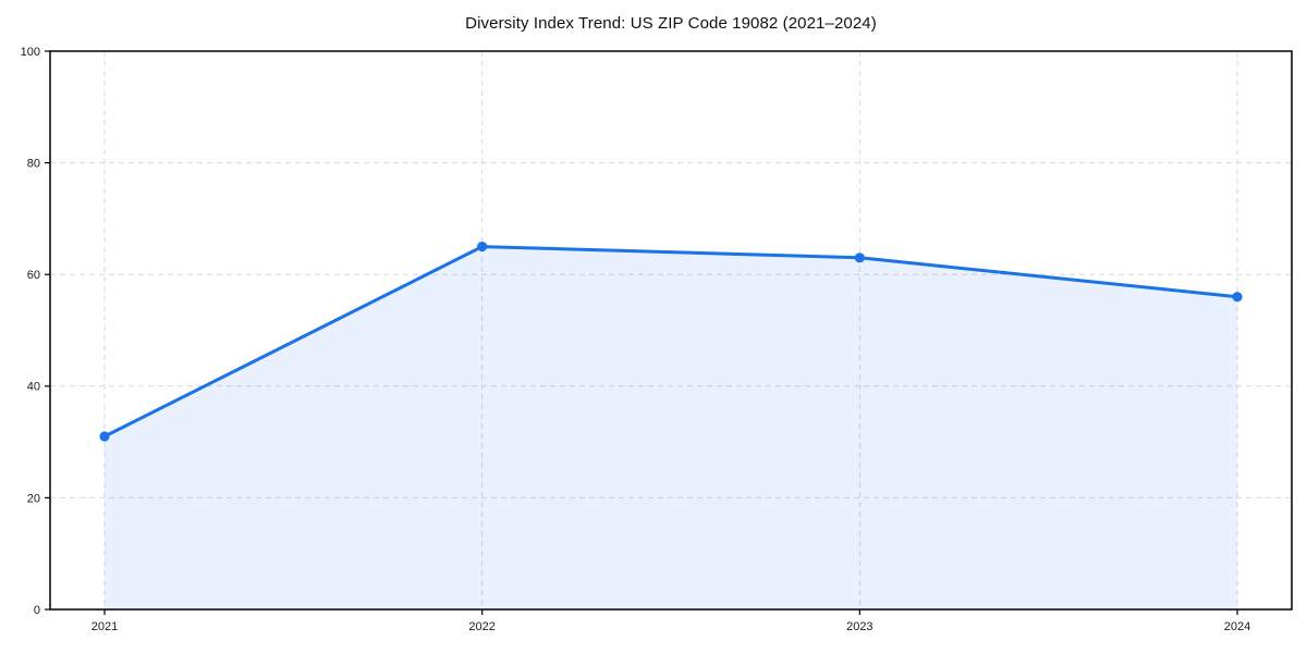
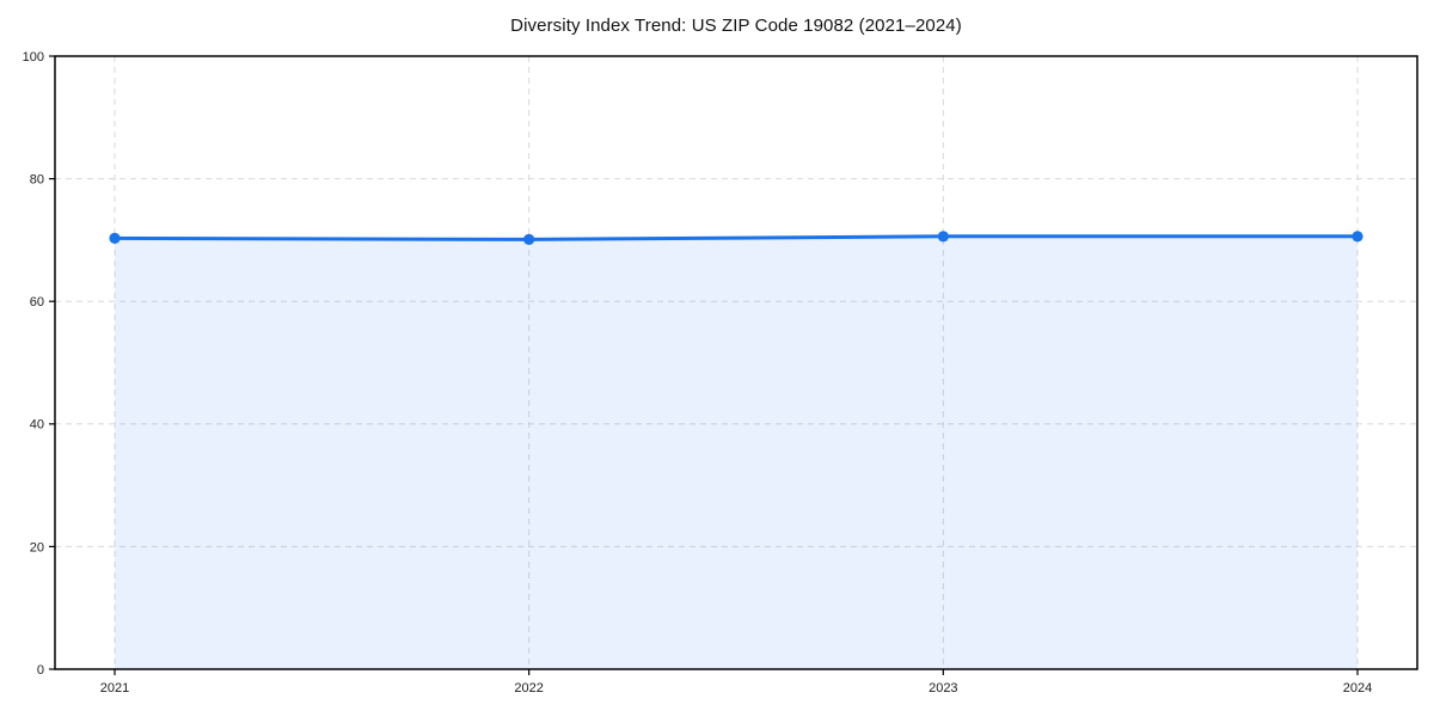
2021: 31 -> 70
2022: 65 -> 70
2023: 63 -> 71
2024: 56 -> 71
